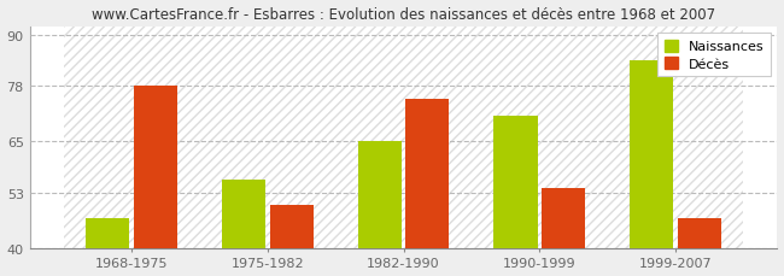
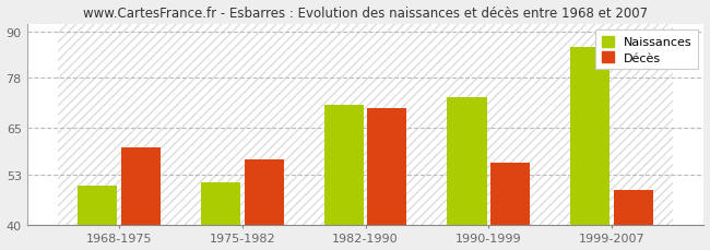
Naissances/1968-1975: 47 -> 50
Décès/1968-1975: 78 -> 60
Naissances/1975-1982: 56 -> 51
Décès/1975-1982: 50 -> 57
Naissances/1982-1990: 65 -> 71
Décès/1982-1990: 75 -> 70
Naissances/1990-1999: 71 -> 73
Décès/1990-1999: 54 -> 56
Naissances/1999-2007: 84 -> 86
Décès/1999-2007: 47 -> 49
